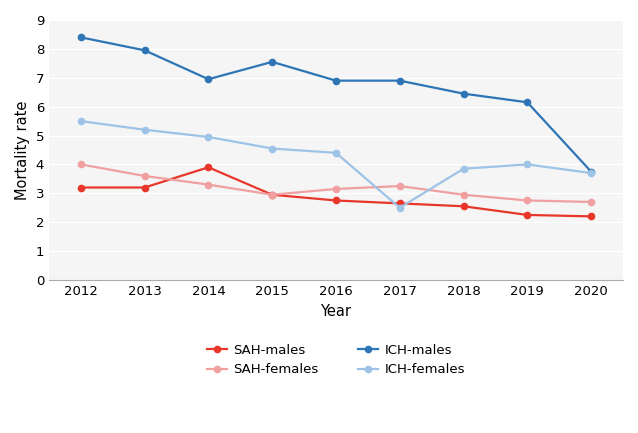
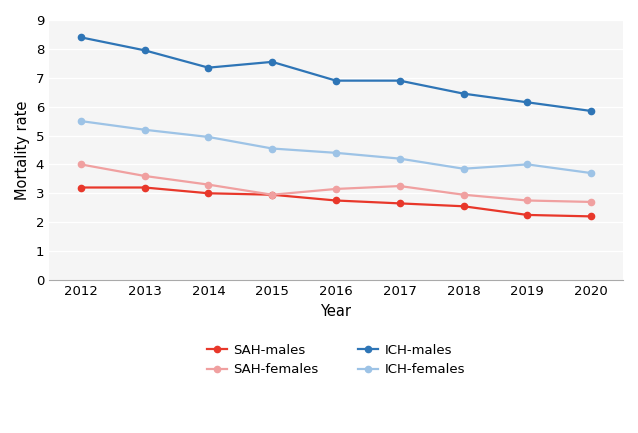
SAH-males/2014: 3.90 -> 3.00
ICH-males/2014: 6.95 -> 7.35
ICH-females/2017: 2.50 -> 4.20
ICH-males/2020: 3.75 -> 5.85
